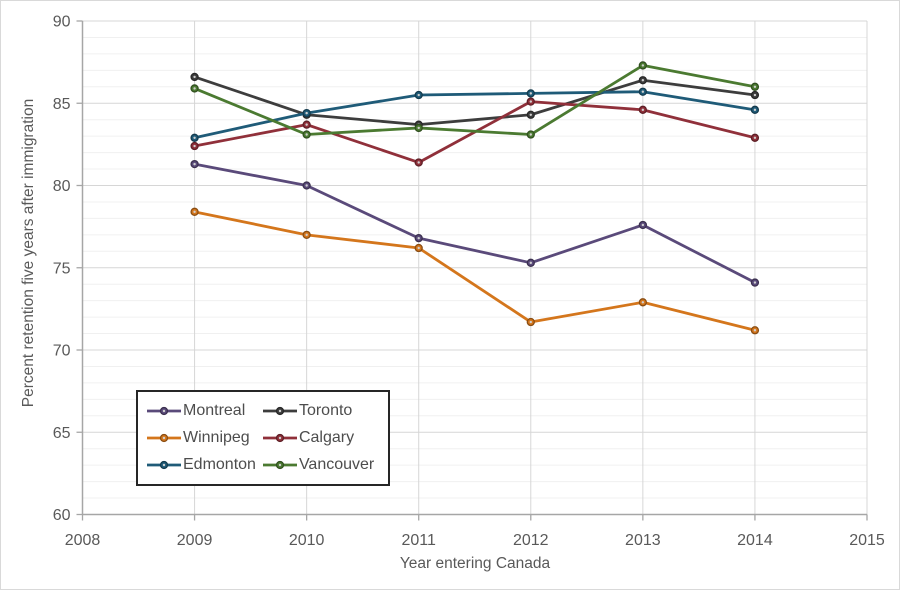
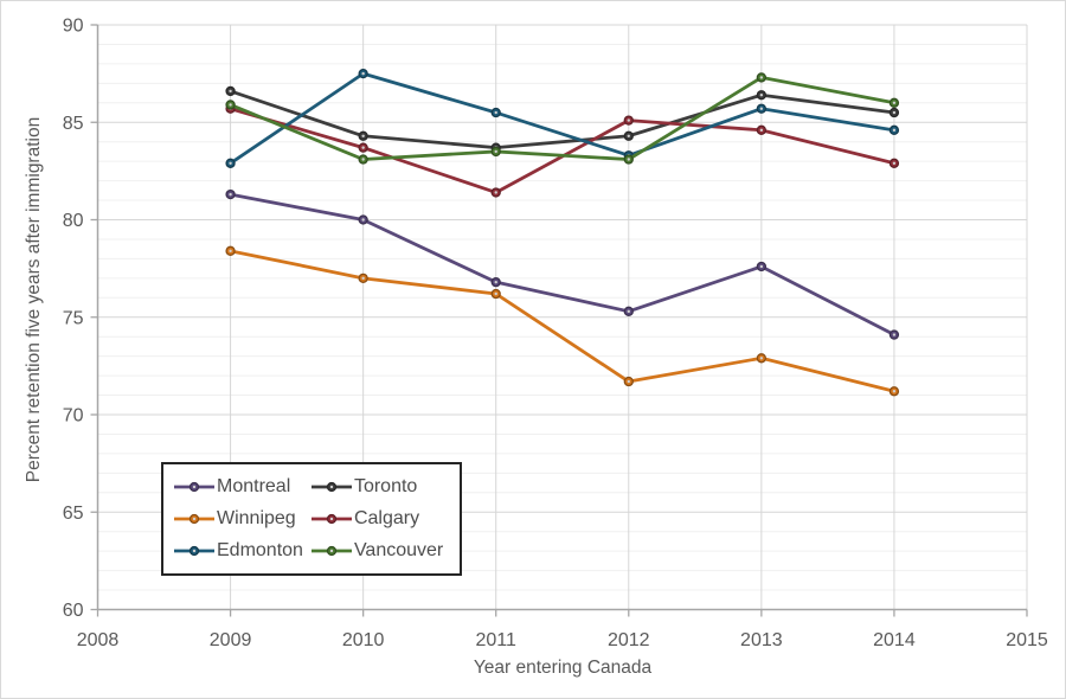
Calgary/2009: 82.4 -> 85.7
Edmonton/2010: 84.4 -> 87.5
Edmonton/2012: 85.6 -> 83.3
